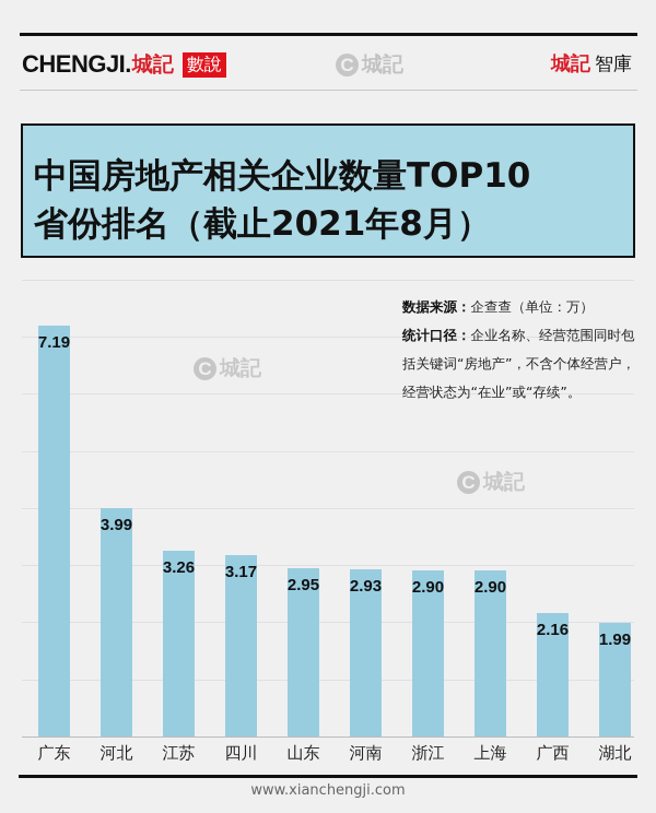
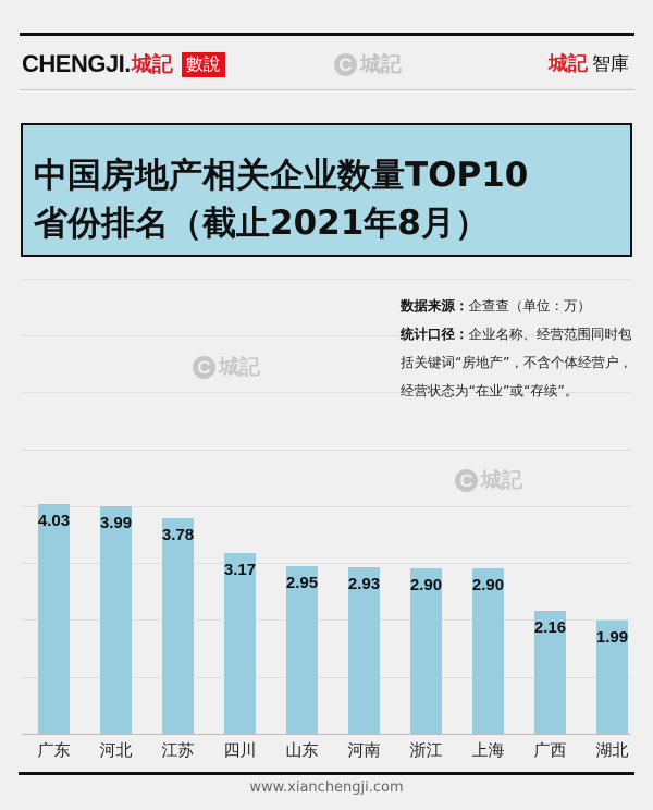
广东: 7.19 -> 4.03
江苏: 3.26 -> 3.78
